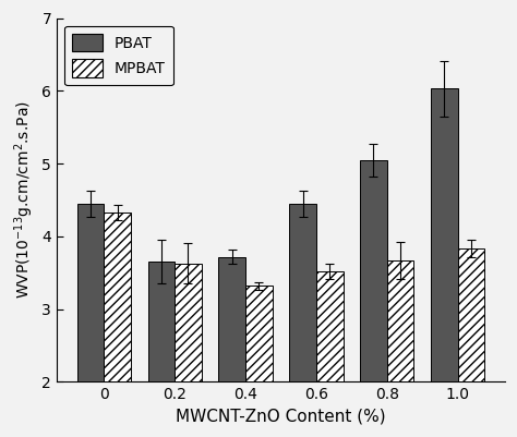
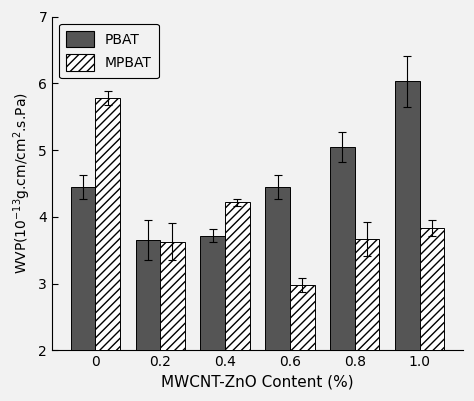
MPBAT/0: 4.33 -> 5.78
MPBAT/0.4: 3.32 -> 4.22
MPBAT/0.6: 3.52 -> 2.98
